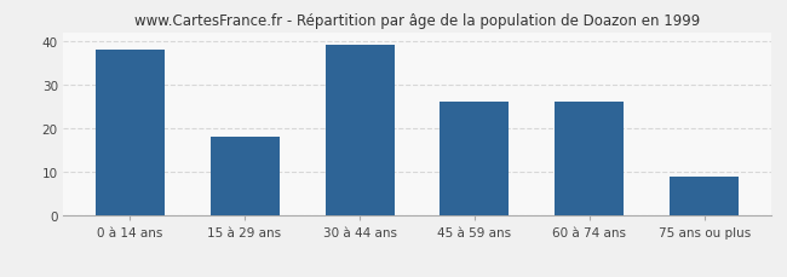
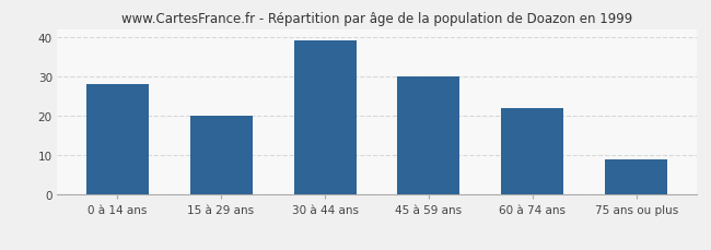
0 à 14 ans: 38 -> 28
15 à 29 ans: 18 -> 20
45 à 59 ans: 26 -> 30
60 à 74 ans: 26 -> 22
